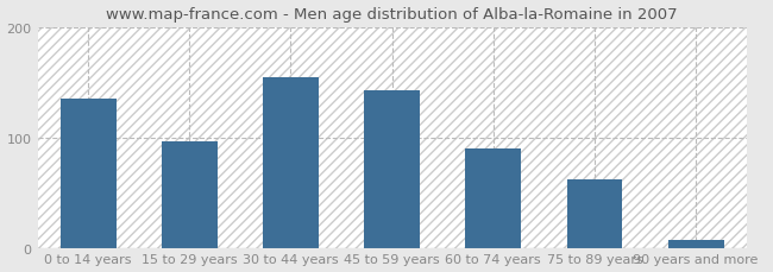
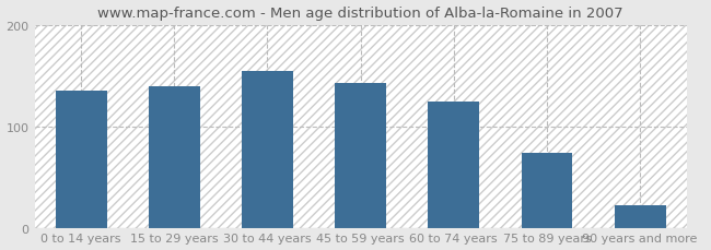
15 to 29 years: 97 -> 140
60 to 74 years: 90 -> 124
75 to 89 years: 62 -> 74
90 years and more: 7 -> 22
